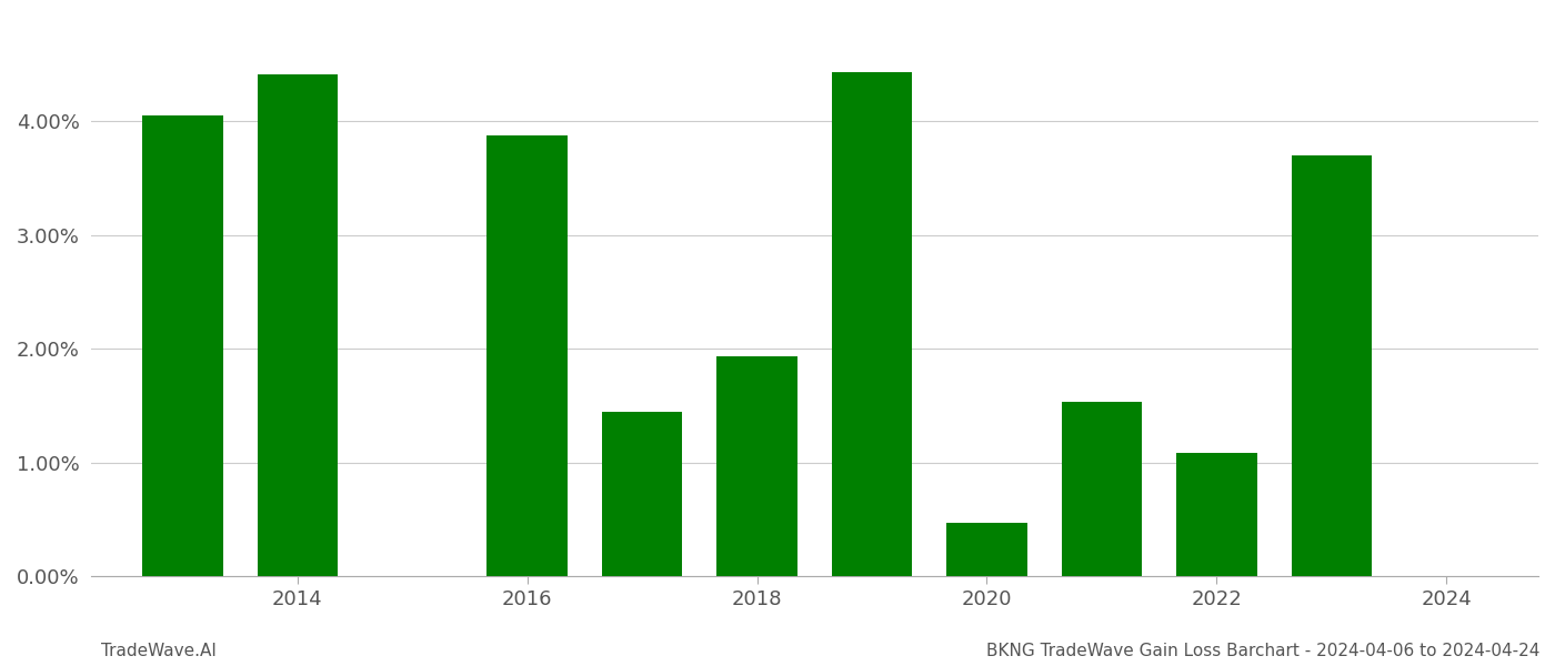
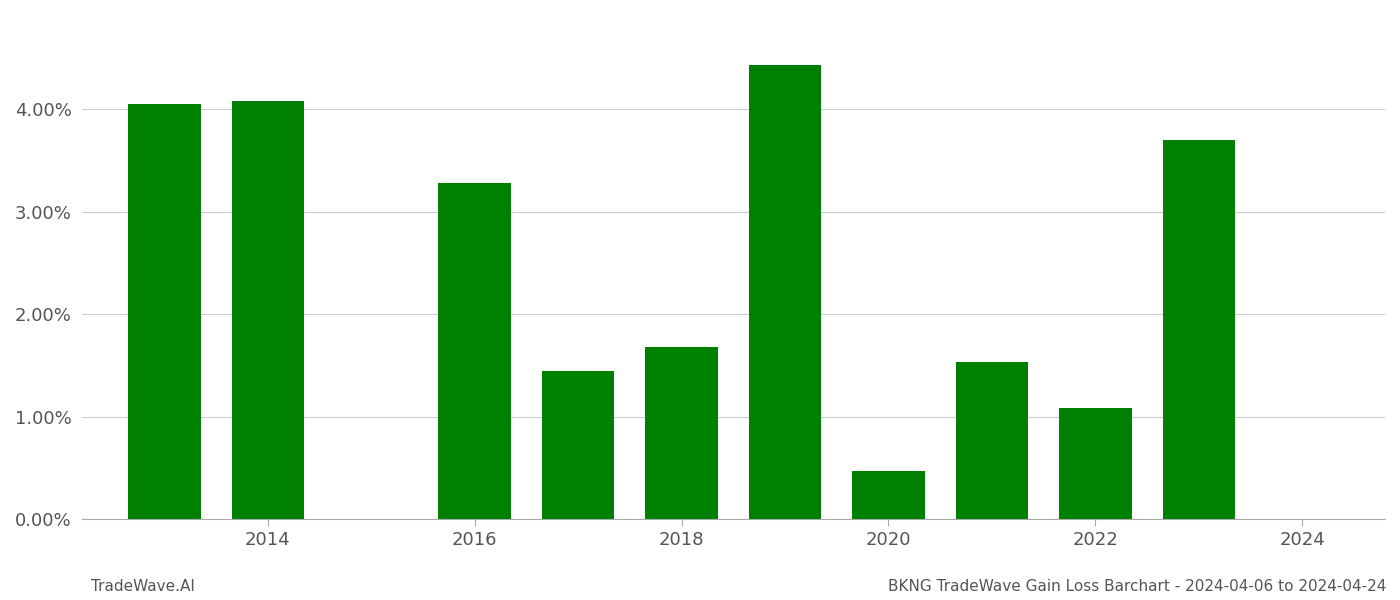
2014: 4.41% -> 4.08%
2016: 3.87% -> 3.28%
2018: 1.93% -> 1.68%
